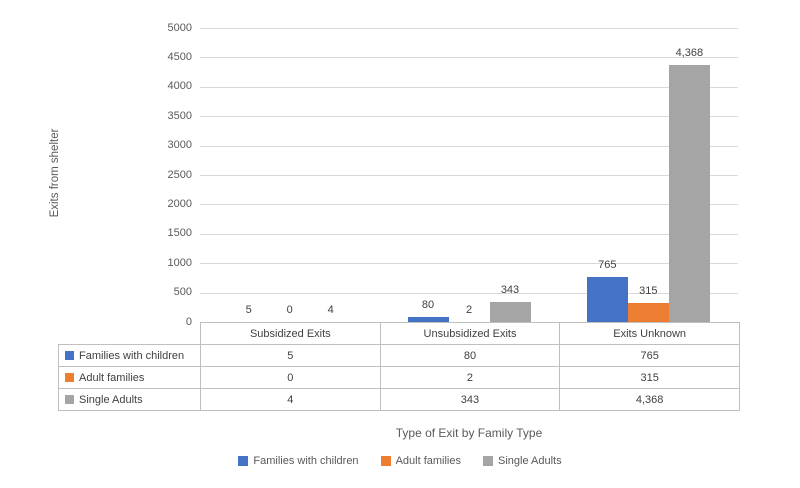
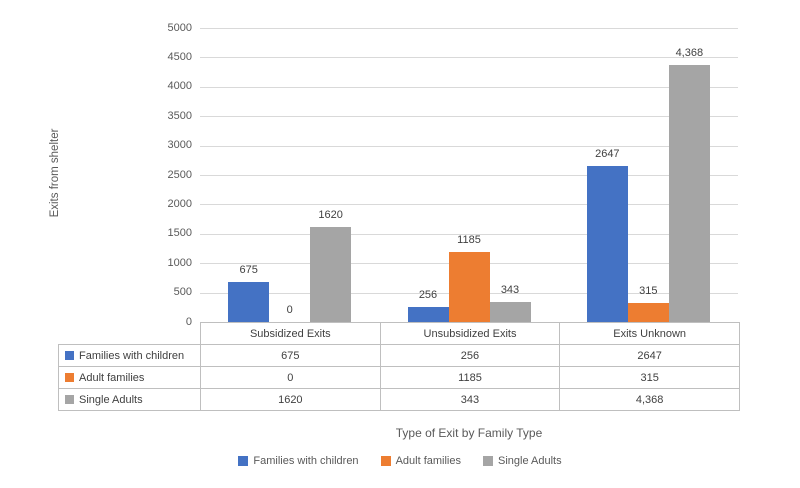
Families with children/Subsidized Exits: 5 -> 675
Single Adults/Subsidized Exits: 4 -> 1620
Families with children/Unsubsidized Exits: 80 -> 256
Adult families/Unsubsidized Exits: 2 -> 1185
Families with children/Exits Unknown: 765 -> 2647
